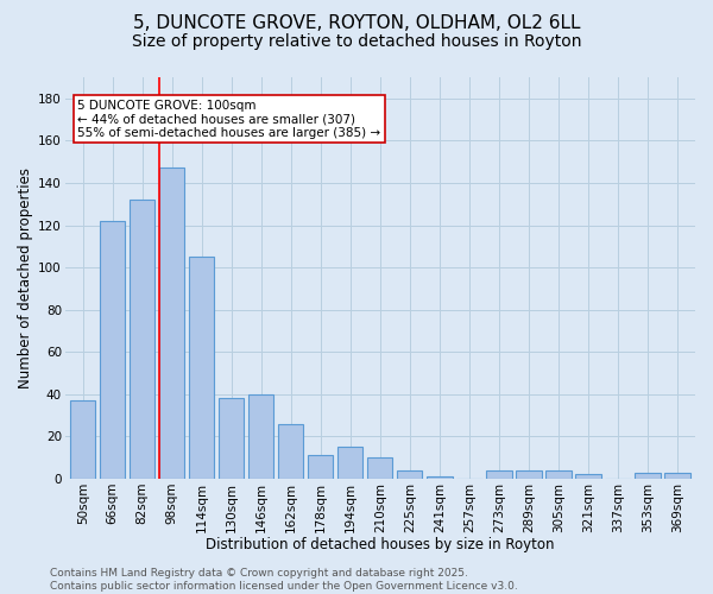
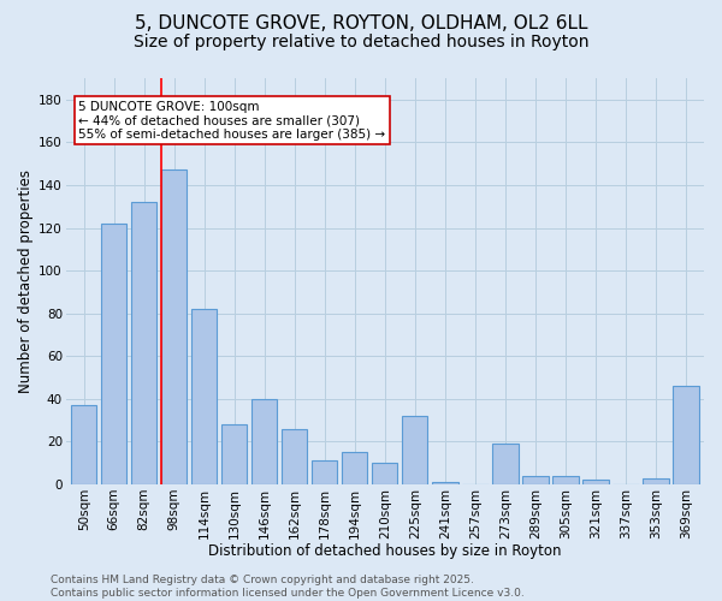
114sqm: 105 -> 82
130sqm: 38 -> 28
225sqm: 4 -> 32
273sqm: 4 -> 19
369sqm: 3 -> 46
